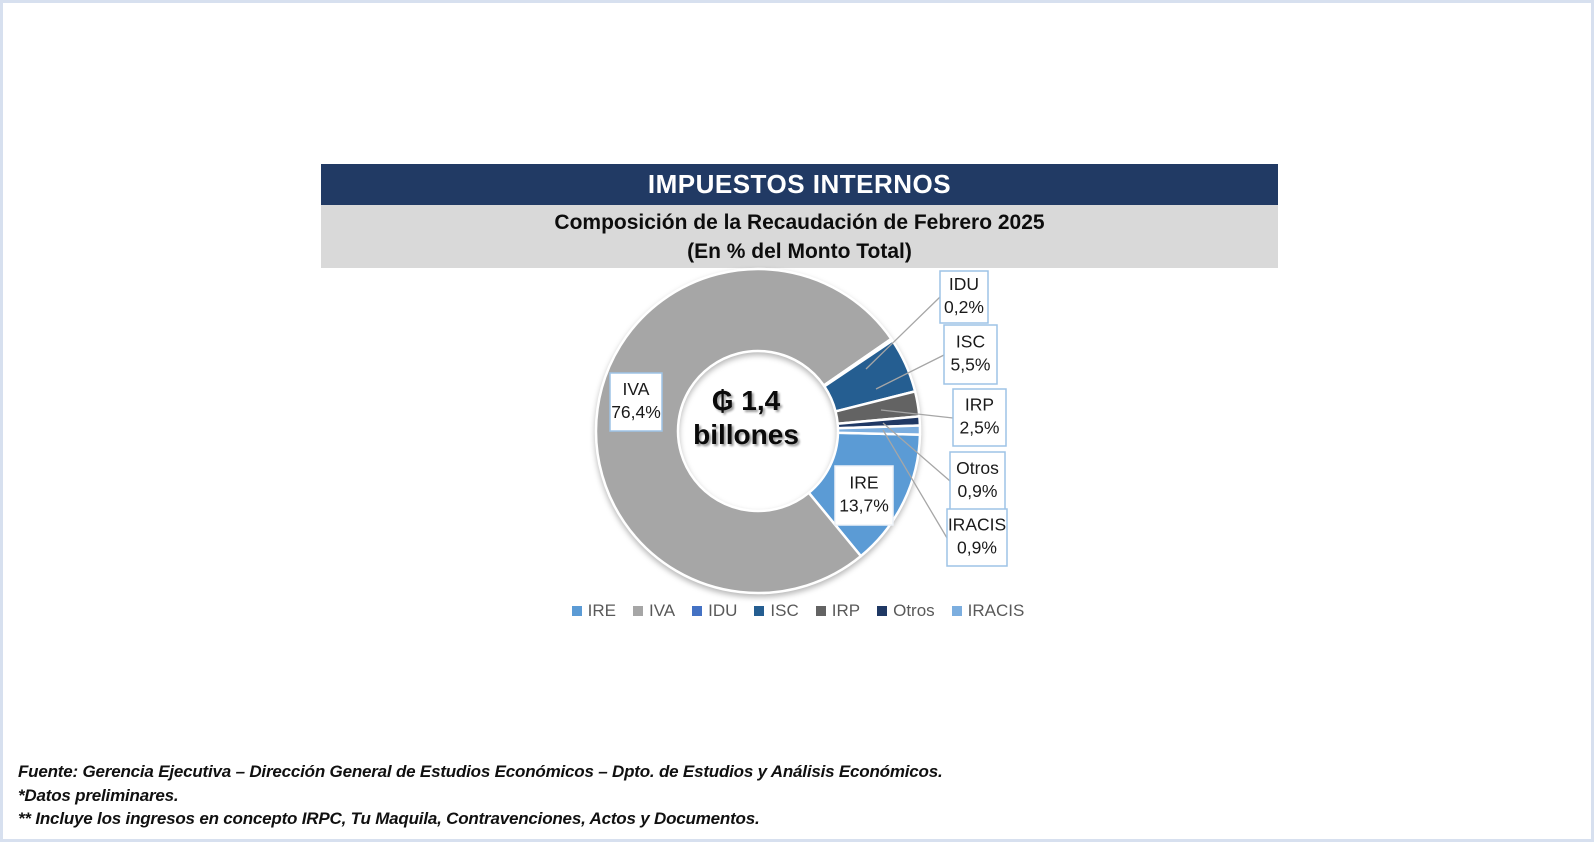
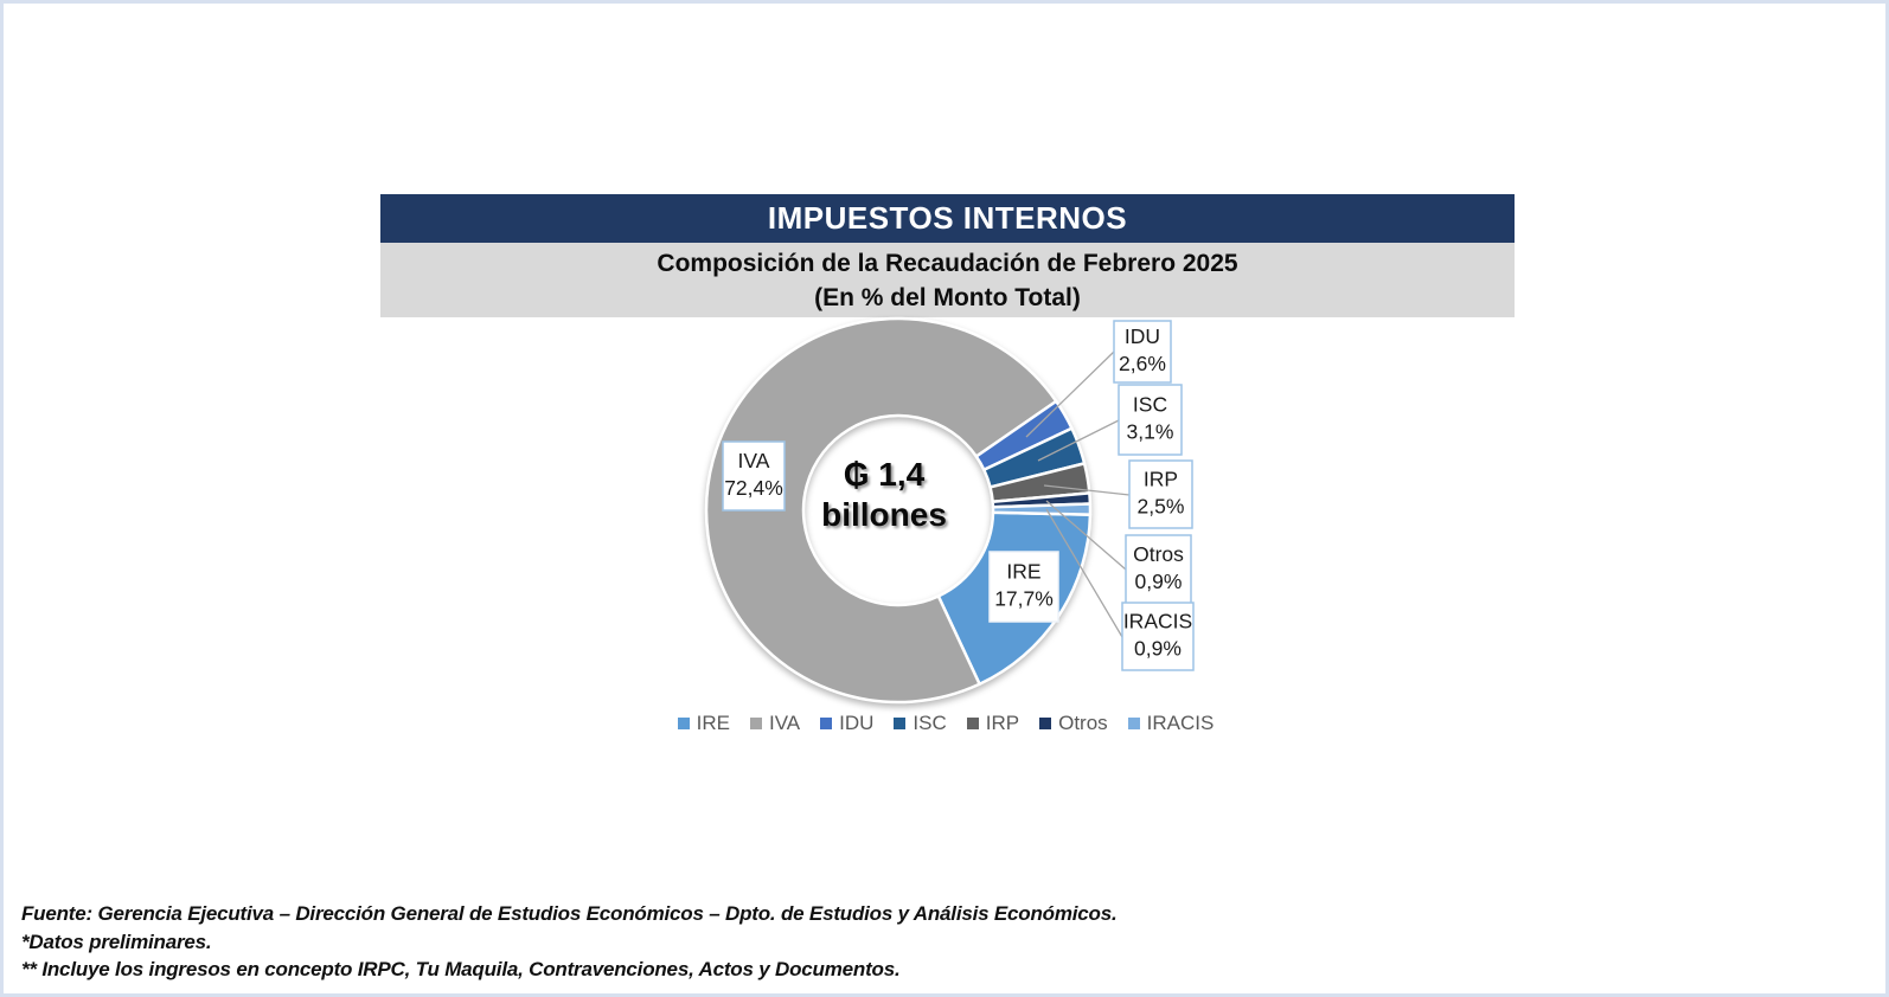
IRE: 13,7% -> 17,7%
IVA: 76,4% -> 72,4%
IDU: 0,2% -> 2,6%
ISC: 5,5% -> 3,1%
